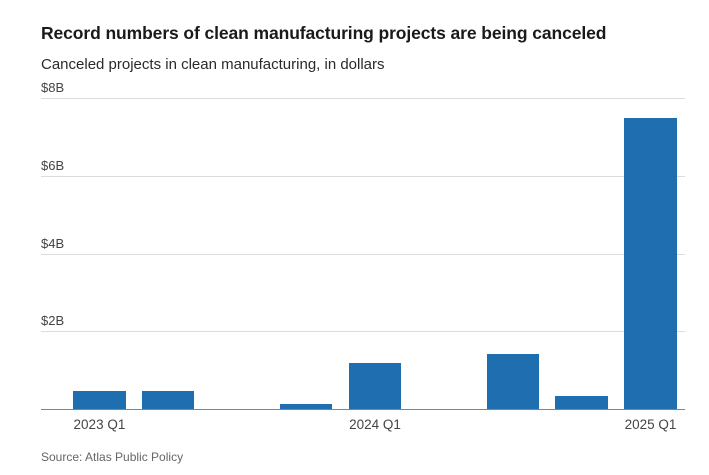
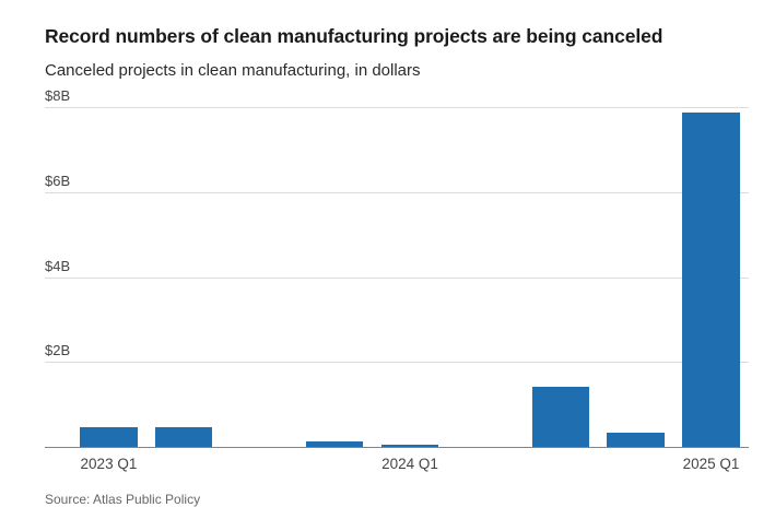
2024 Q1: $1.2B -> $0.1B
2025 Q1: $7.5B -> $7.9B
